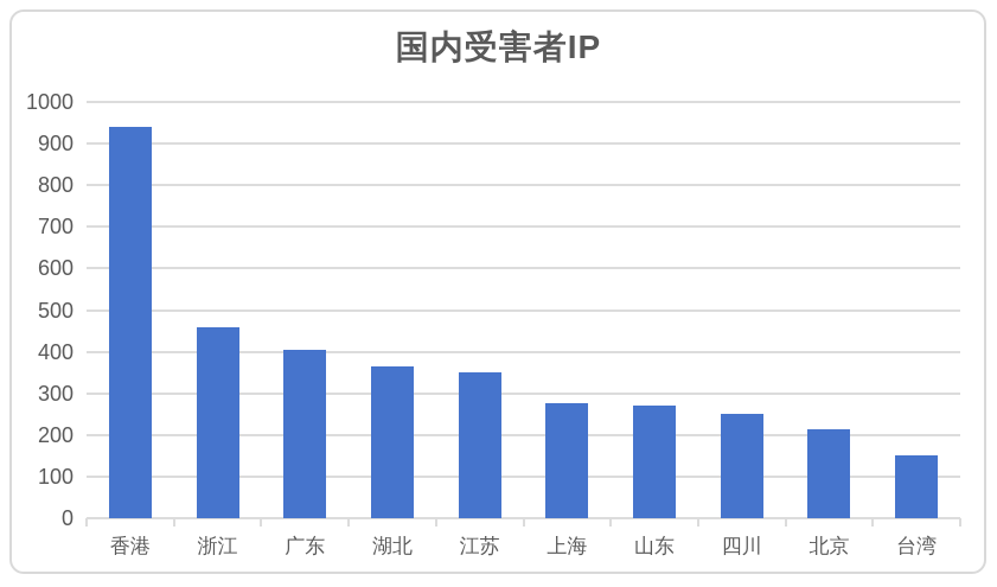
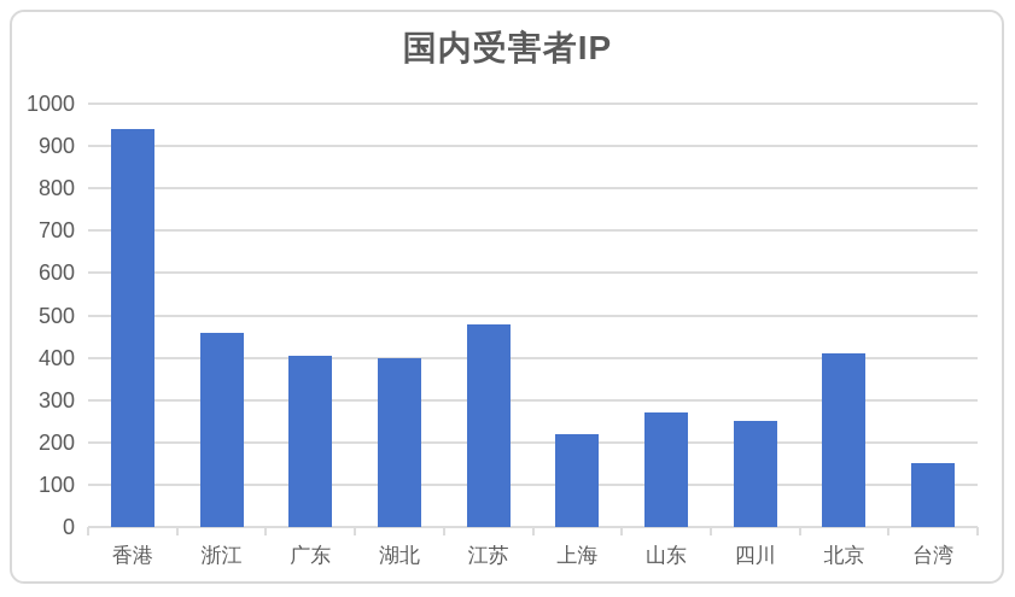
湖北: 360 -> 400
江苏: 350 -> 480
上海: 280 -> 220
北京: 220 -> 410
